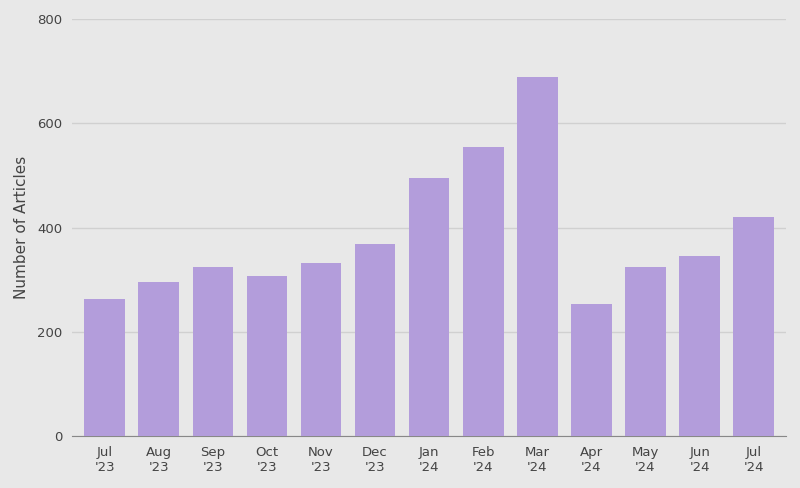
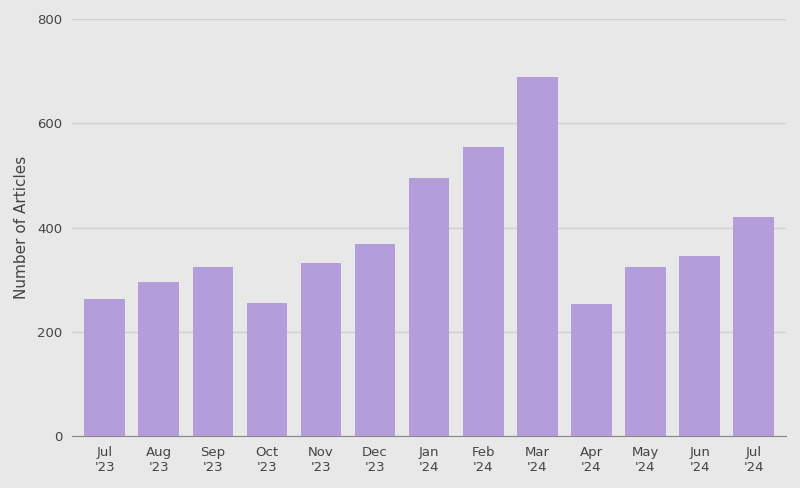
Oct '23: 308 -> 256
